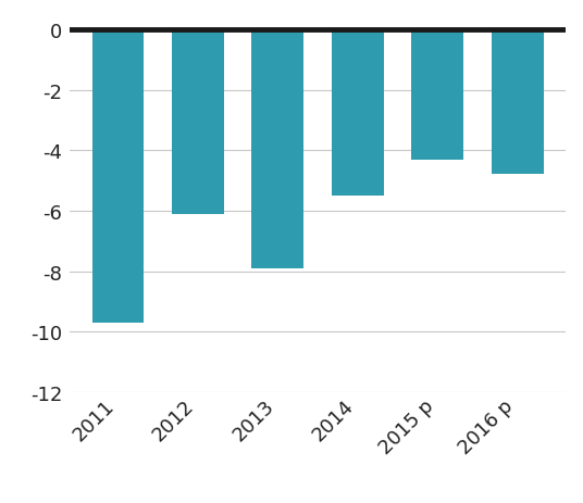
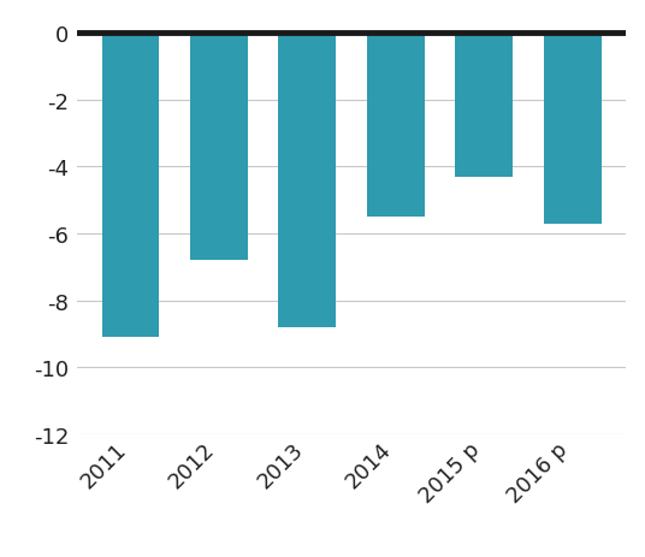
2011: -9.7 -> -9.1
2012: -6.1 -> -6.8
2013: -7.9 -> -8.8
2016 p: -4.8 -> -5.7
